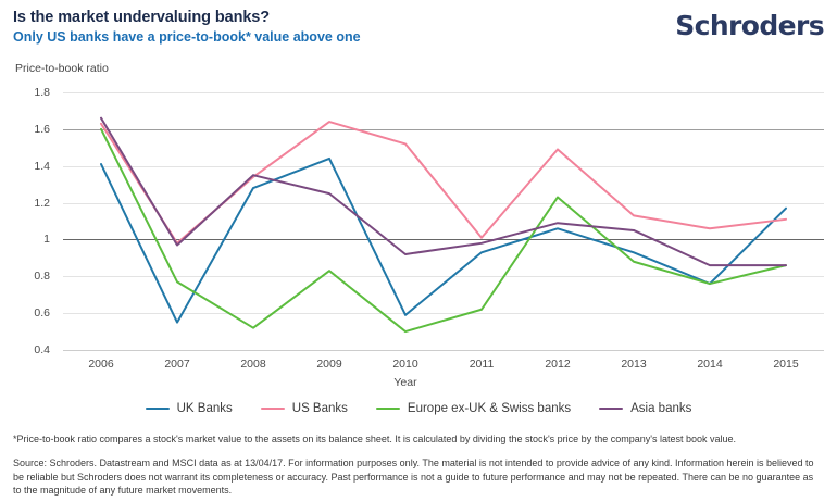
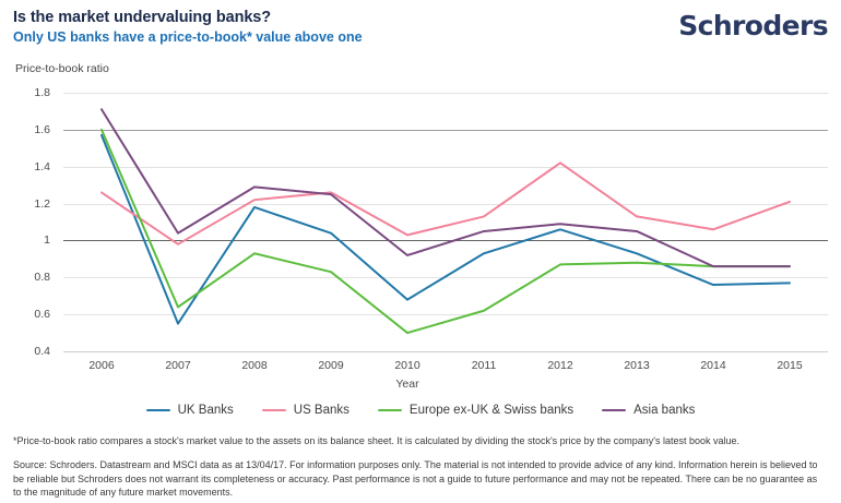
UK Banks/2006: 1.41 -> 1.57
US Banks/2006: 1.63 -> 1.26
Asia banks/2006: 1.66 -> 1.71
Europe ex-UK & Swiss banks/2007: 0.77 -> 0.64
Asia banks/2007: 0.97 -> 1.04
UK Banks/2008: 1.28 -> 1.18
US Banks/2008: 1.34 -> 1.22
Europe ex-UK & Swiss banks/2008: 0.52 -> 0.93
Asia banks/2008: 1.35 -> 1.29
UK Banks/2009: 1.44 -> 1.04
US Banks/2009: 1.64 -> 1.26
UK Banks/2010: 0.59 -> 0.68
US Banks/2010: 1.52 -> 1.03
US Banks/2011: 1.01 -> 1.13
Asia banks/2011: 0.98 -> 1.05
US Banks/2012: 1.49 -> 1.42
Europe ex-UK & Swiss banks/2012: 1.23 -> 0.87
Europe ex-UK & Swiss banks/2014: 0.76 -> 0.86
UK Banks/2015: 1.17 -> 0.77
US Banks/2015: 1.11 -> 1.21
